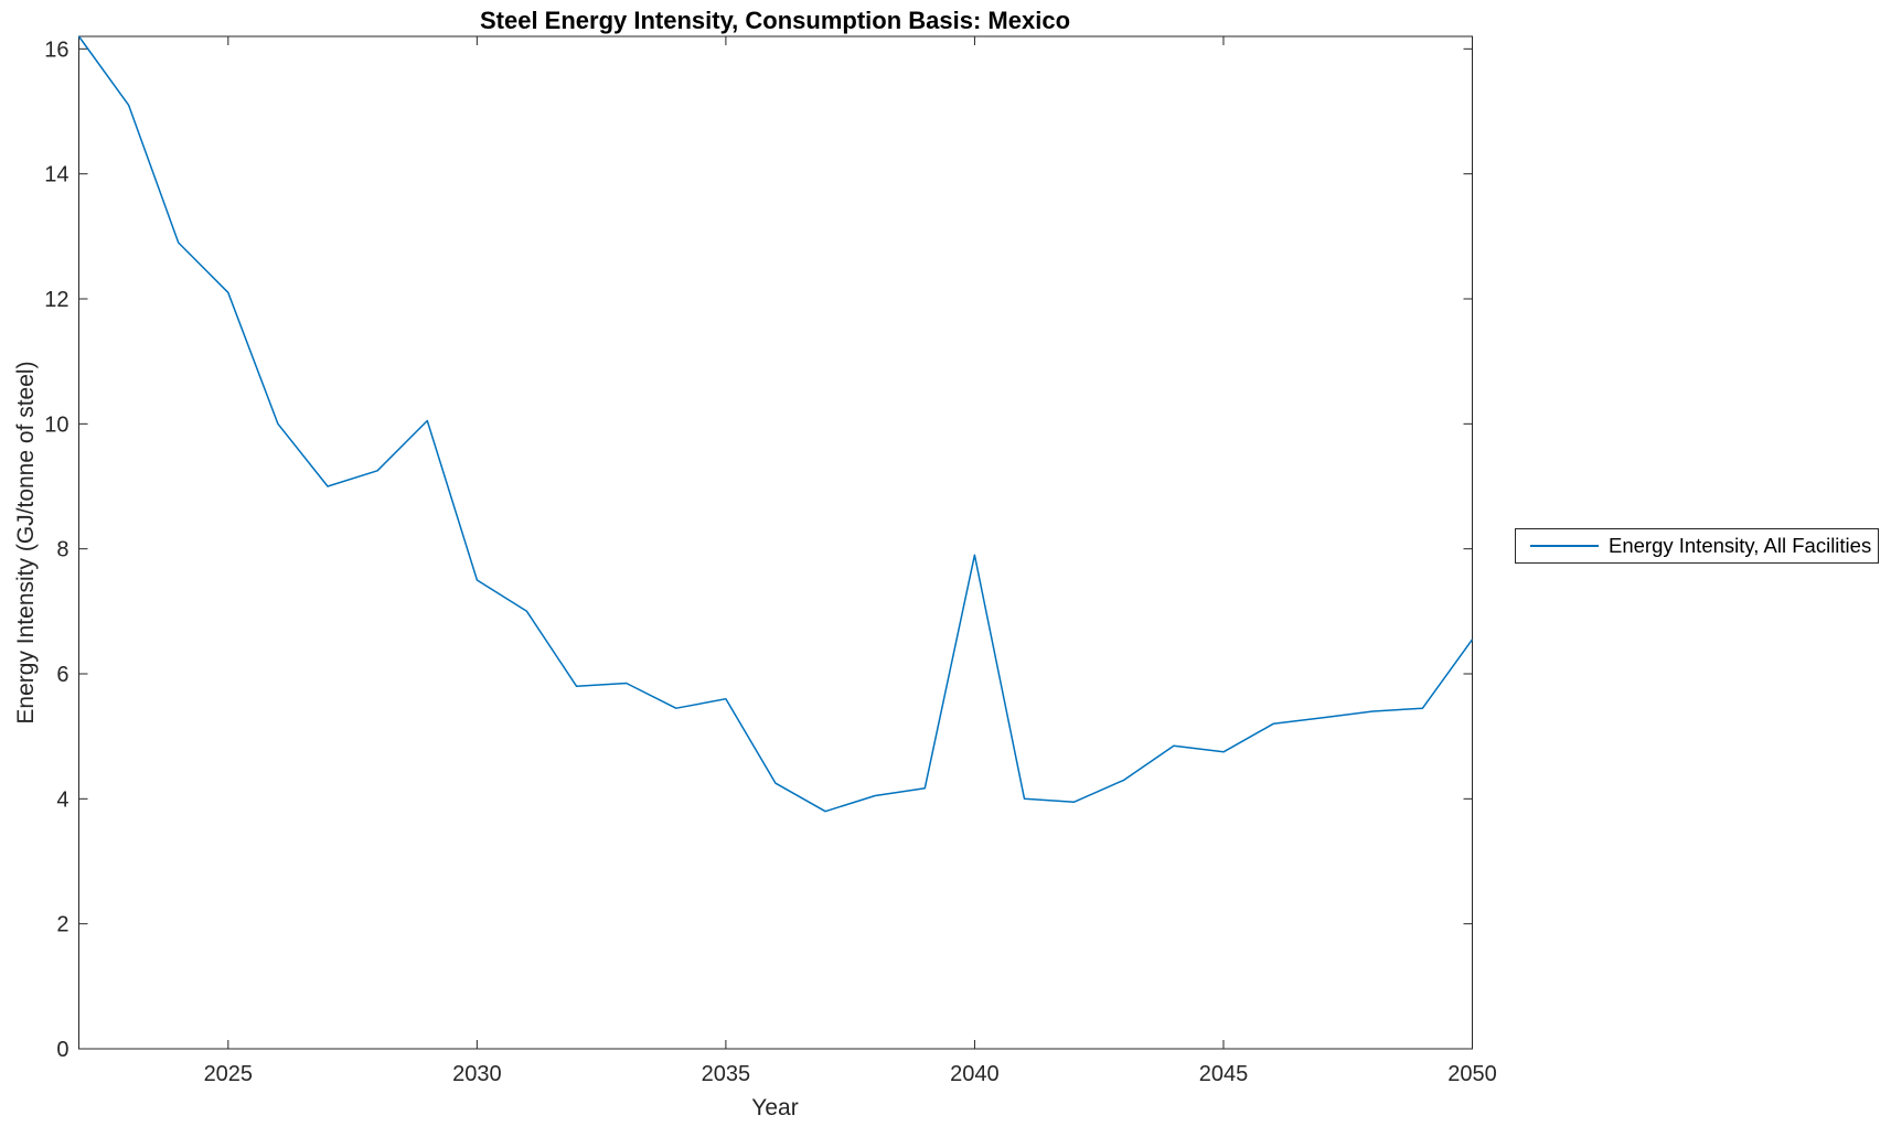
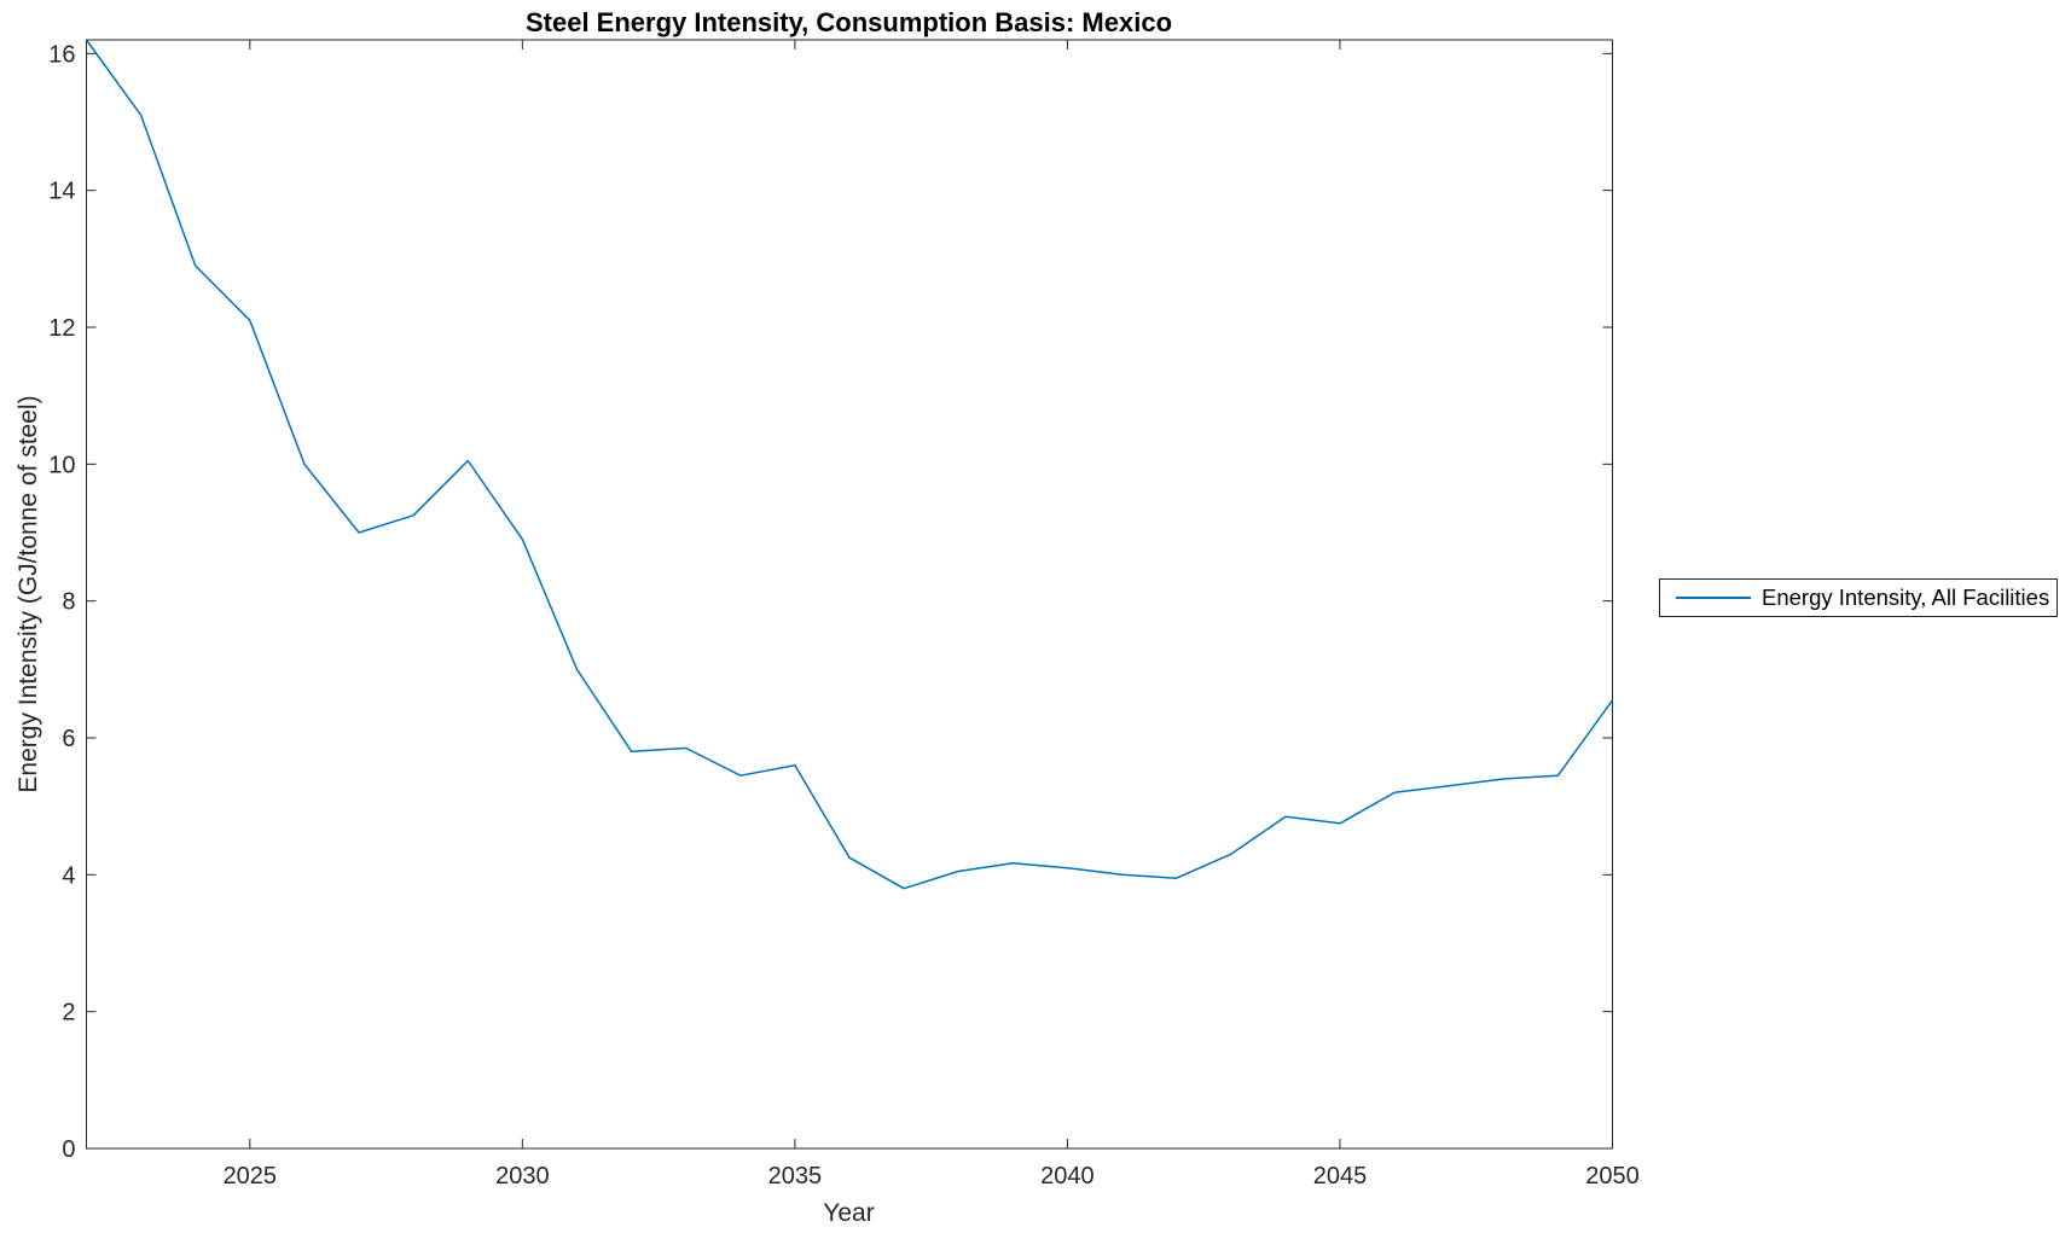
2030: 7.5 -> 8.9
2040: 7.9 -> 4.1
